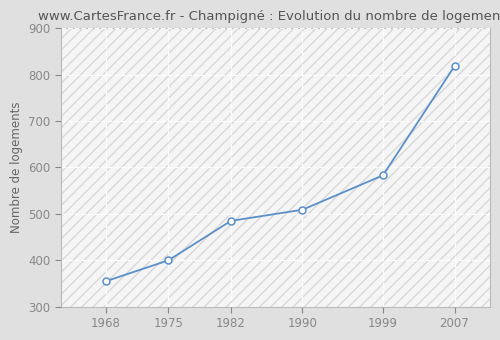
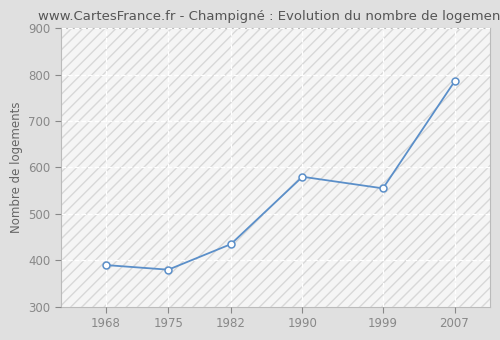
1968: 355 -> 390
1975: 400 -> 380
1982: 485 -> 435
1990: 509 -> 580
1999: 583 -> 555
2007: 818 -> 785
